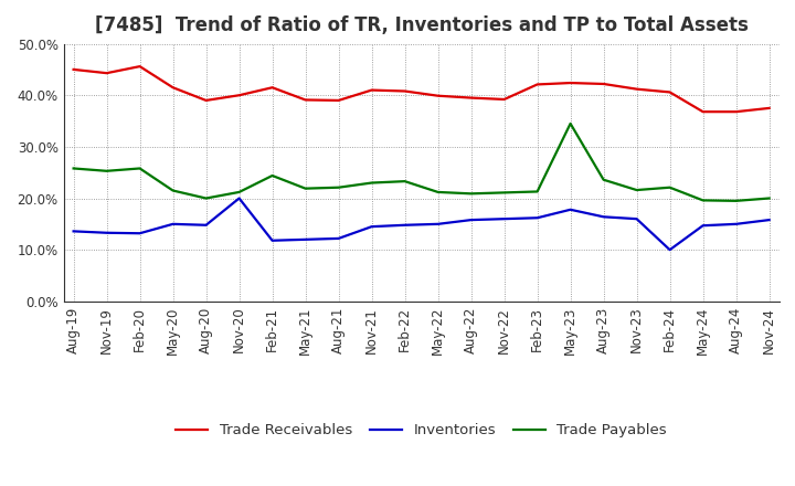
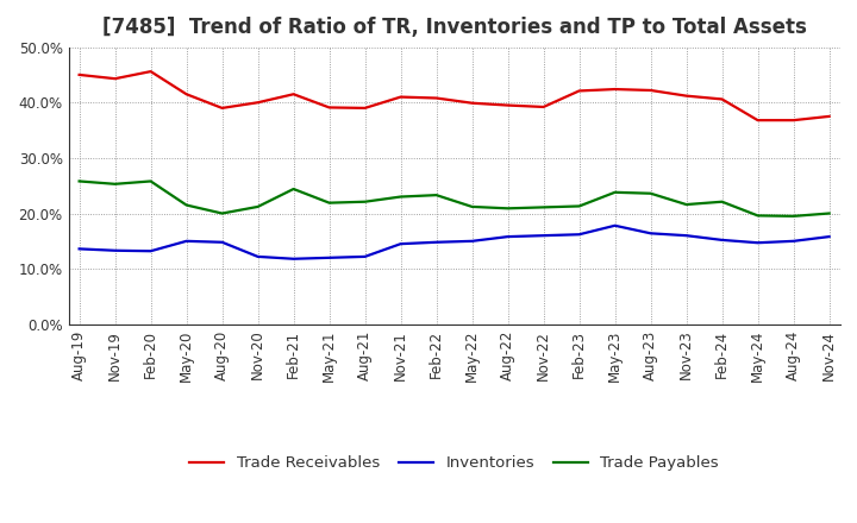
Inventories/Nov-20: 20.0% -> 12.2%
Trade Payables/May-23: 34.5% -> 23.8%
Inventories/Feb-24: 10.0% -> 15.2%
